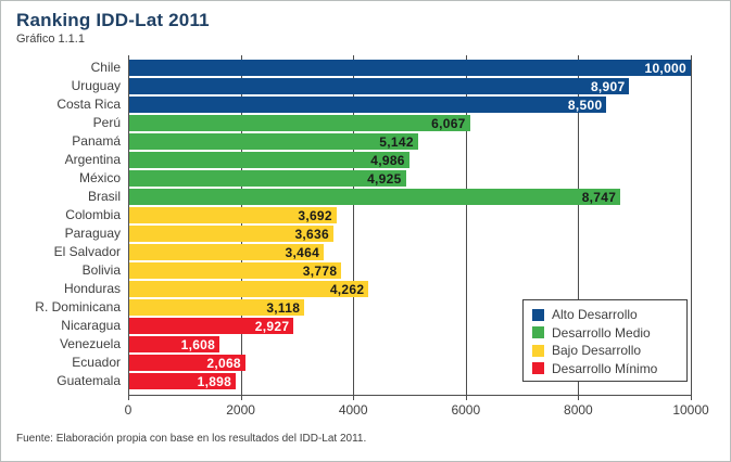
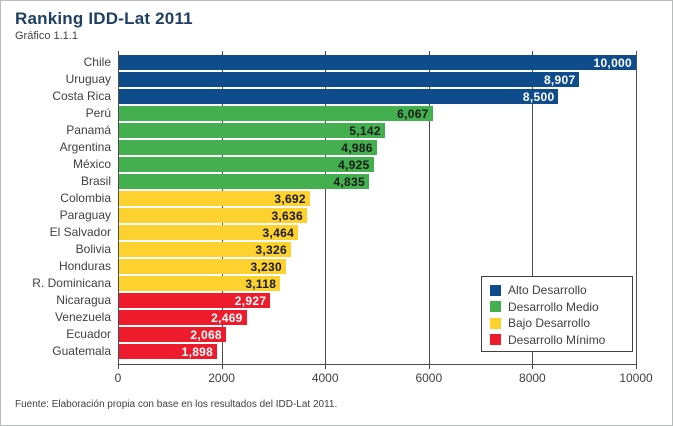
Brasil: 8,747 -> 4,835
Bolivia: 3,778 -> 3,326
Honduras: 4,262 -> 3,230
Venezuela: 1,608 -> 2,469
